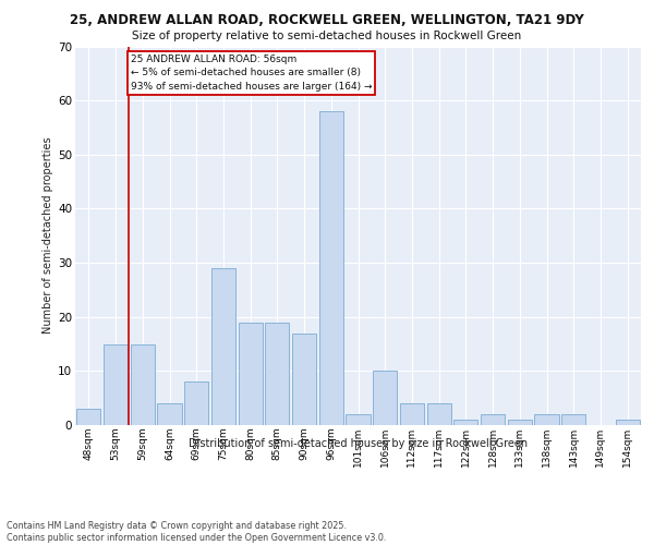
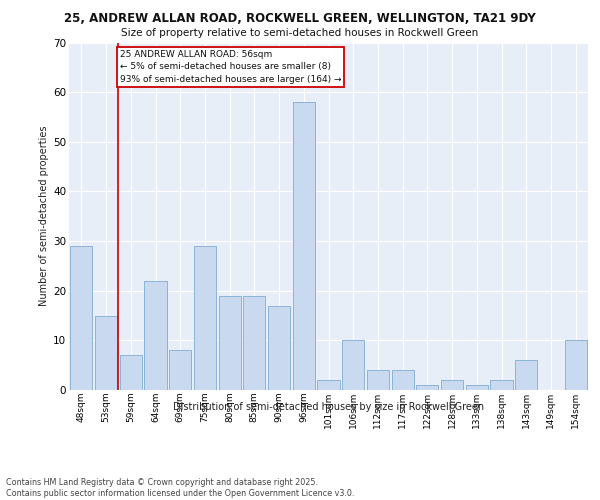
48sqm: 3 -> 29
59sqm: 15 -> 7
64sqm: 4 -> 22
143sqm: 2 -> 6
154sqm: 1 -> 10
